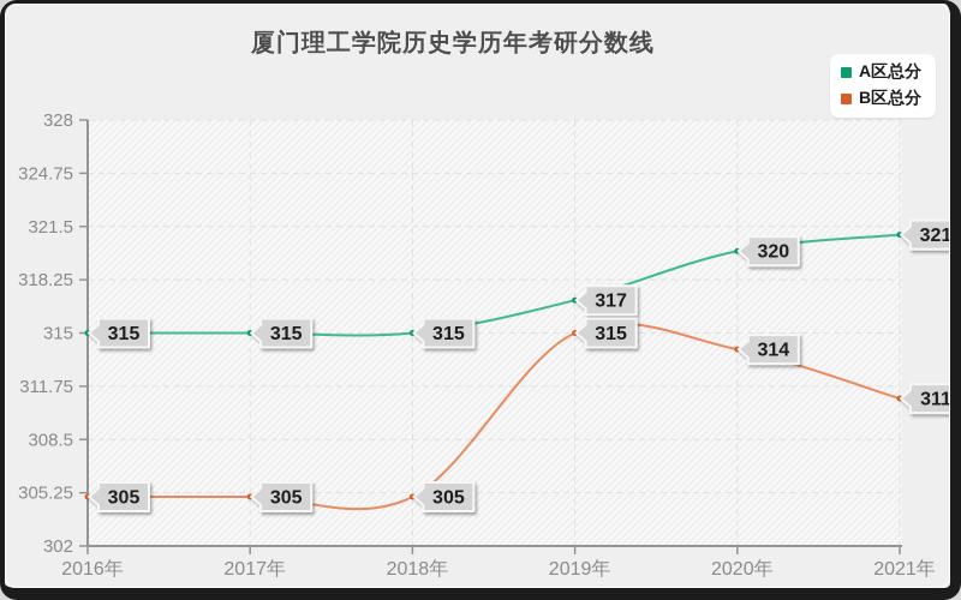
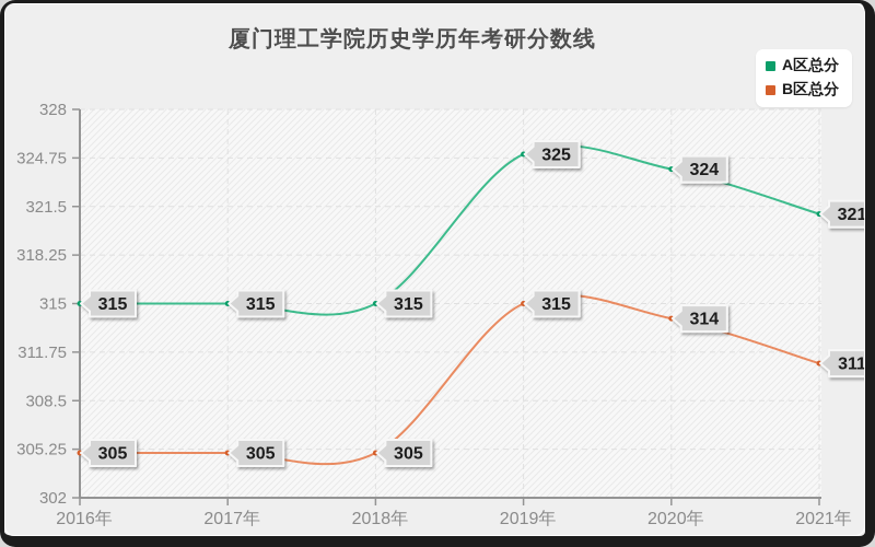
A区总分/2019年: 317 -> 325
A区总分/2020年: 320 -> 324
